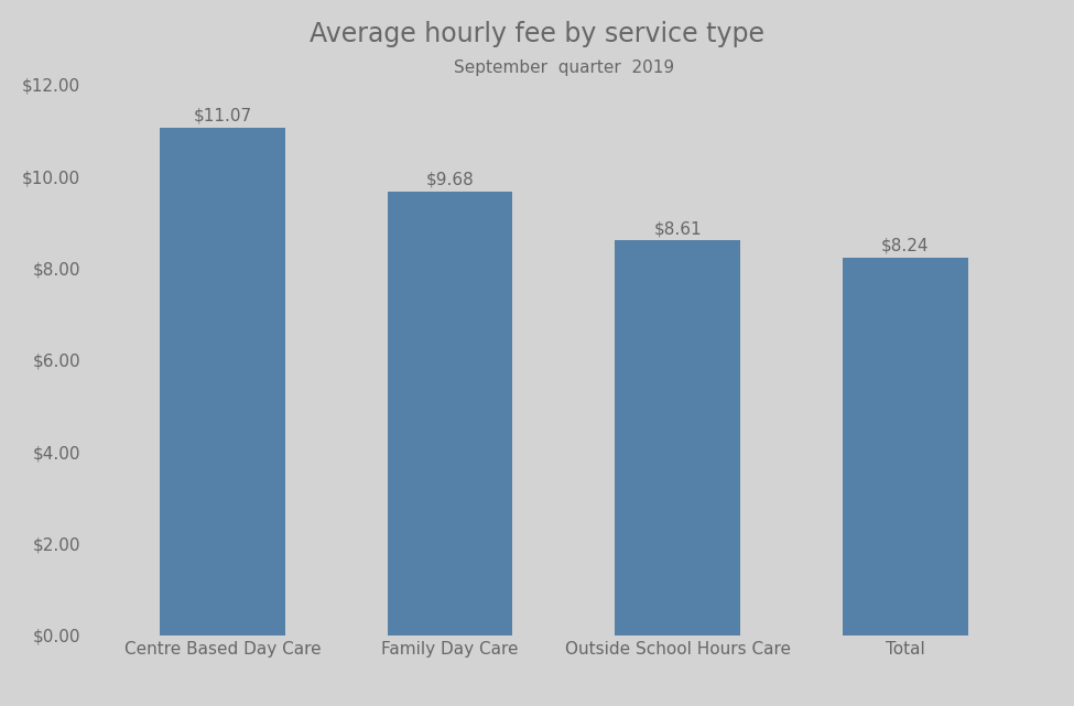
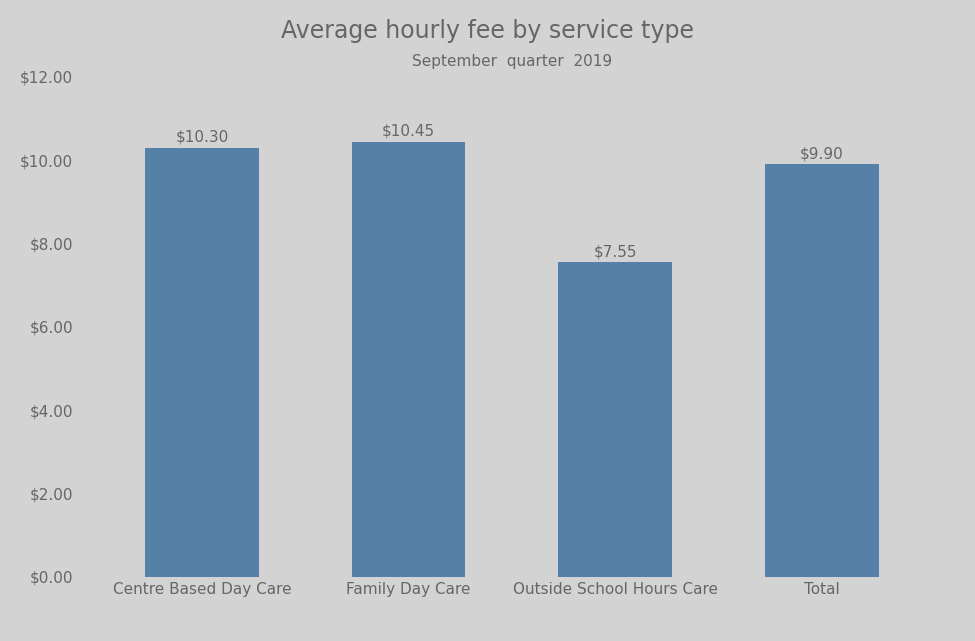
Centre Based Day Care: $11.07 -> $10.30
Family Day Care: $9.68 -> $10.45
Outside School Hours Care: $8.61 -> $7.55
Total: $8.24 -> $9.90
